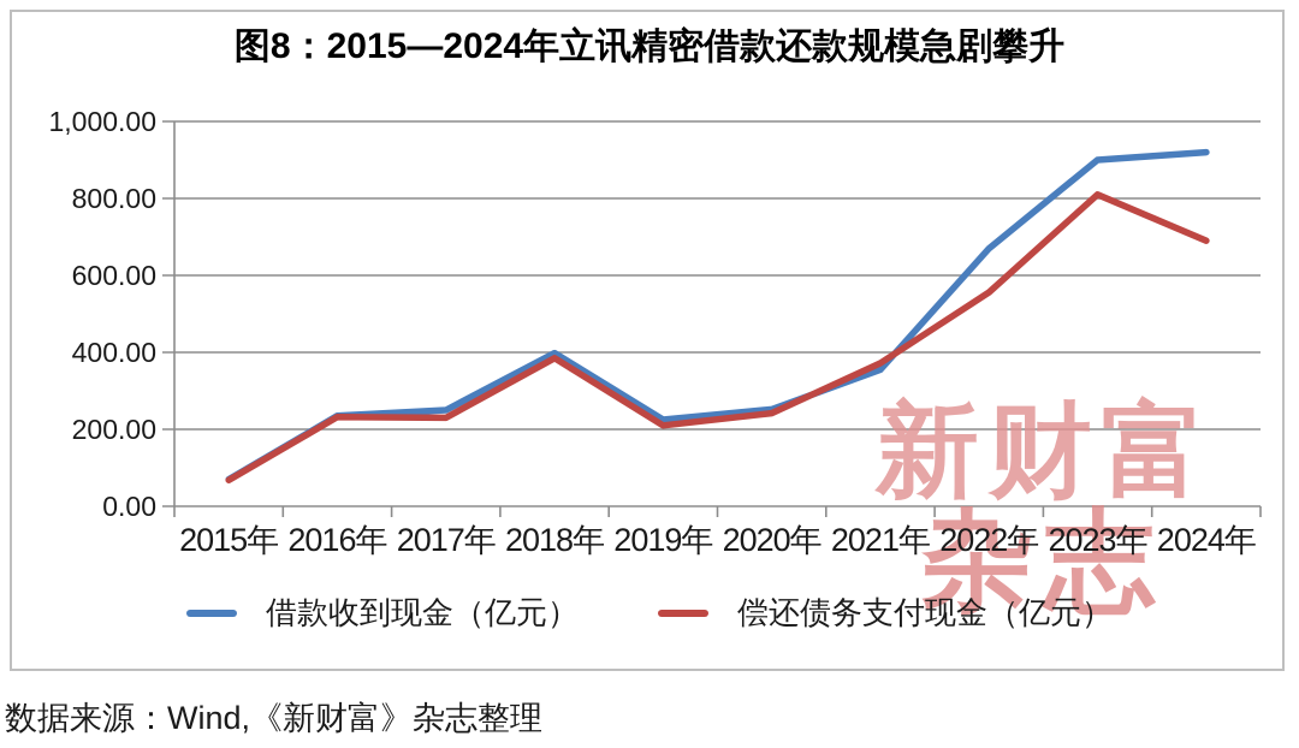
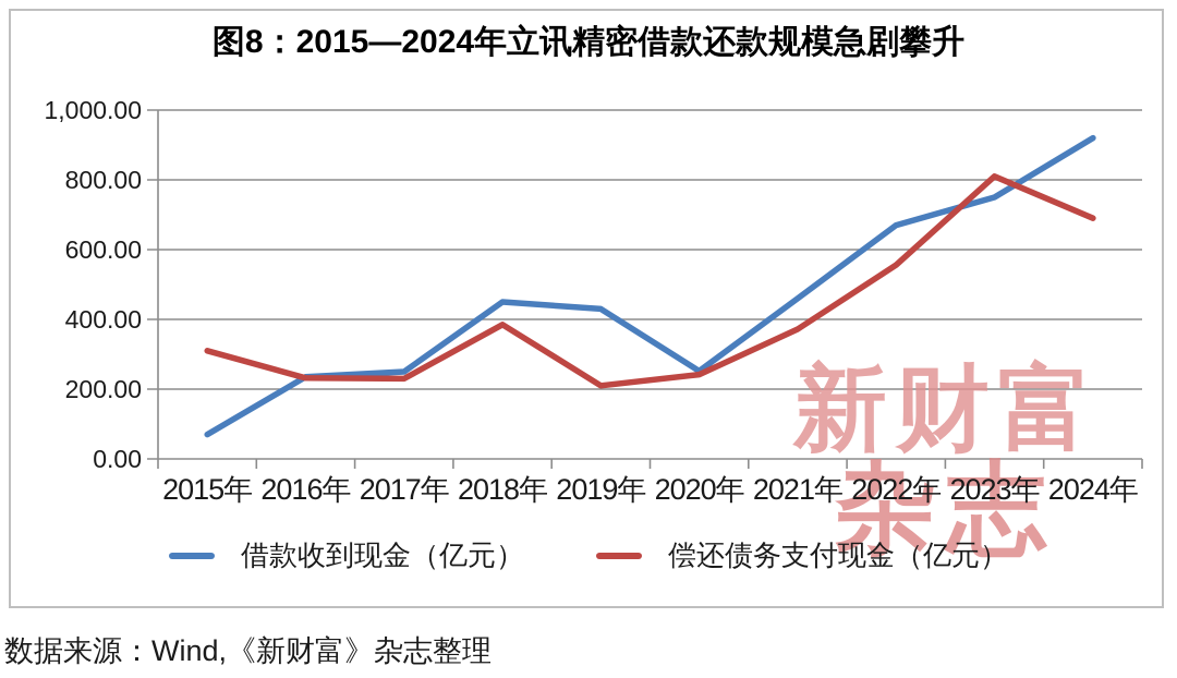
偿还债务支付现金（亿元）/2015年: 70 -> 310
借款收到现金（亿元）/2018年: 400 -> 450
借款收到现金（亿元）/2019年: 220 -> 430
借款收到现金（亿元）/2021年: 360 -> 460
借款收到现金（亿元）/2023年: 900 -> 750
